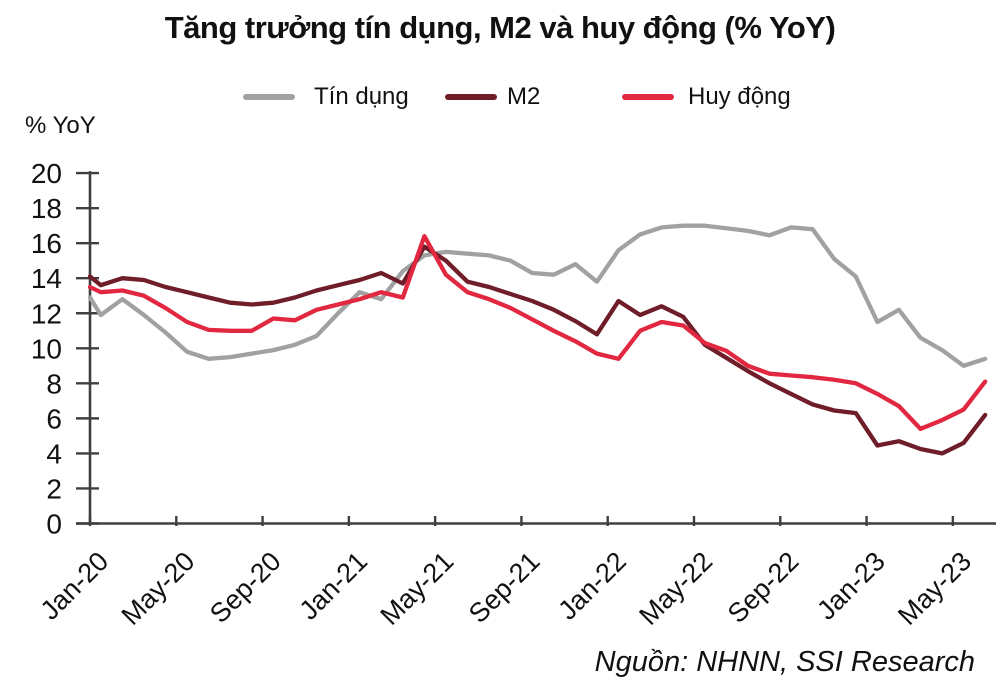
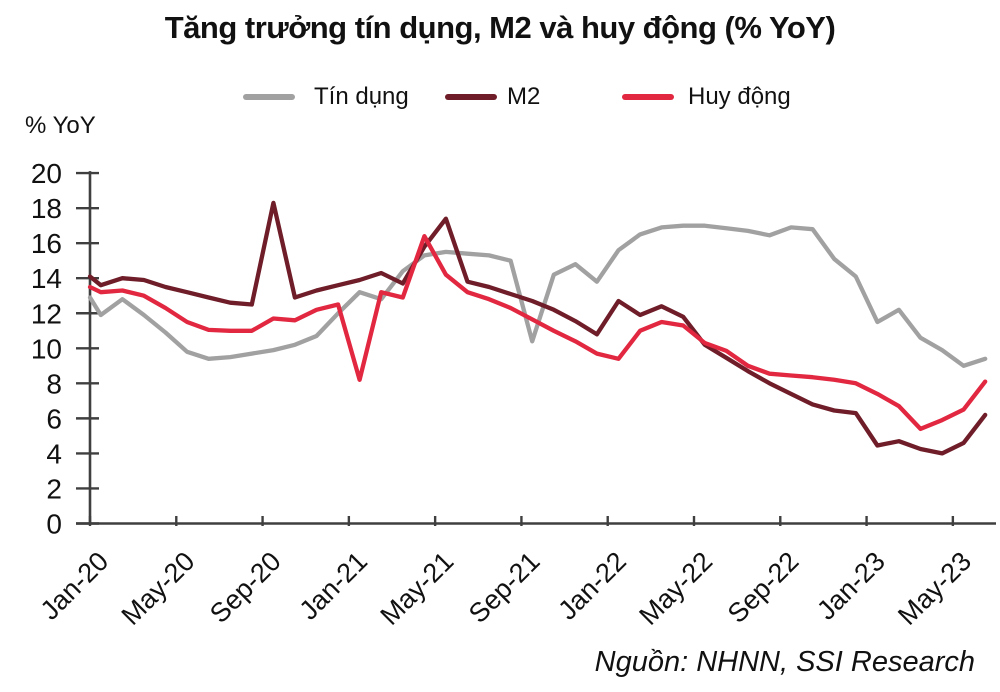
M2/Sep-20: 12.6 -> 18.3
Huy động/Jan-21: 12.8 -> 8.2
M2/May-21: 15.0 -> 17.4
Tín dụng/Sep-21: 14.3 -> 10.4
